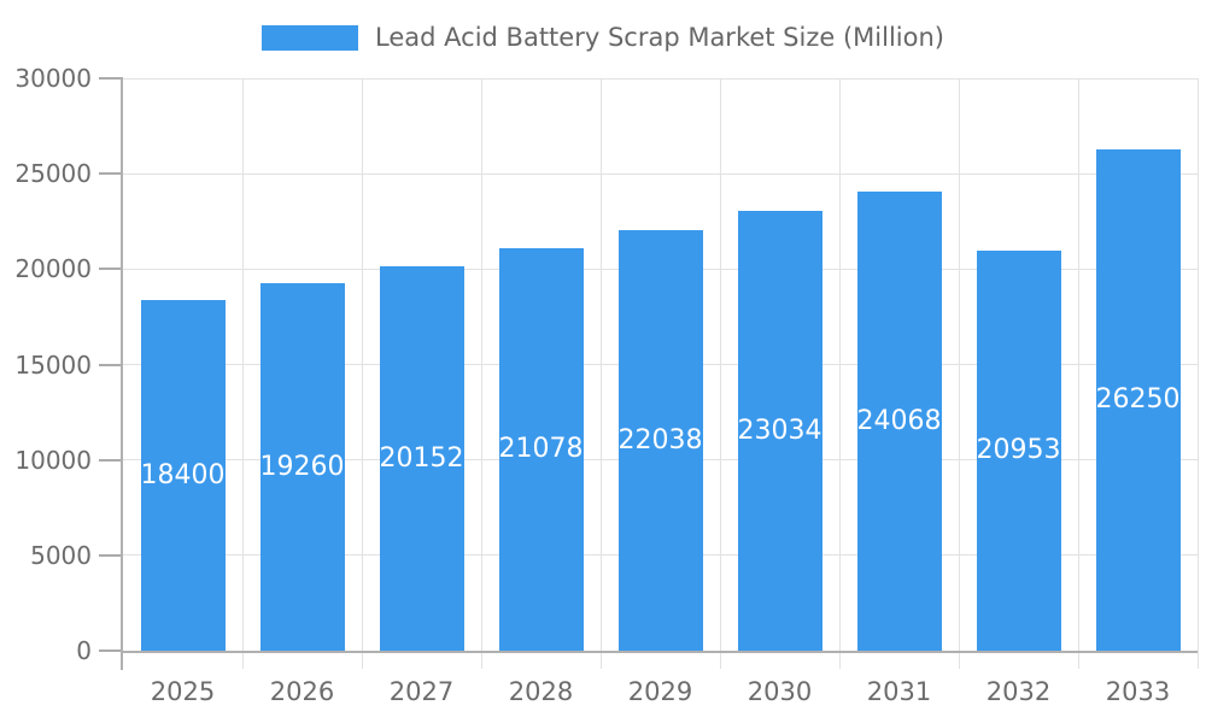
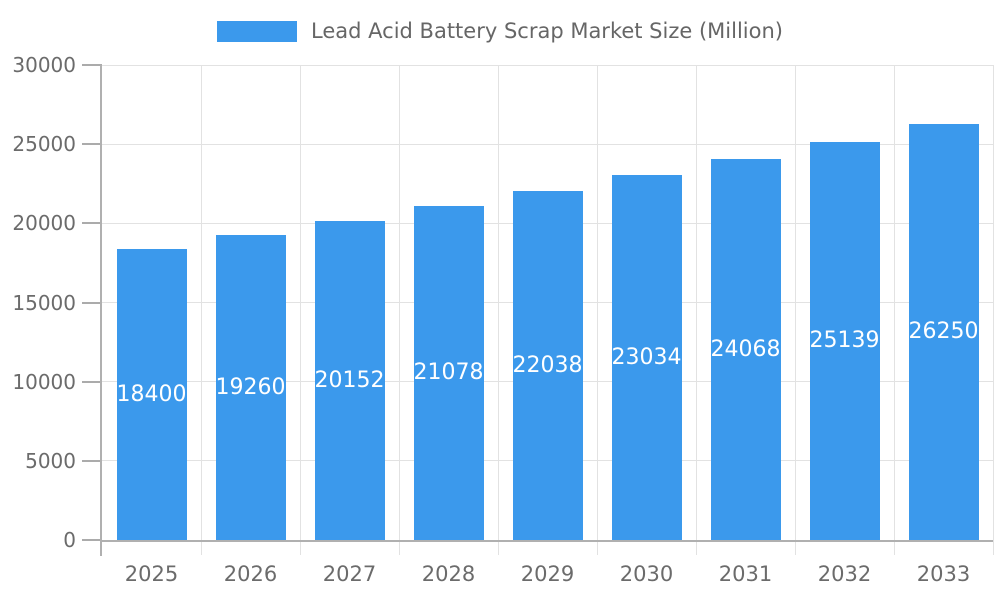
2032: 20953 -> 25139
